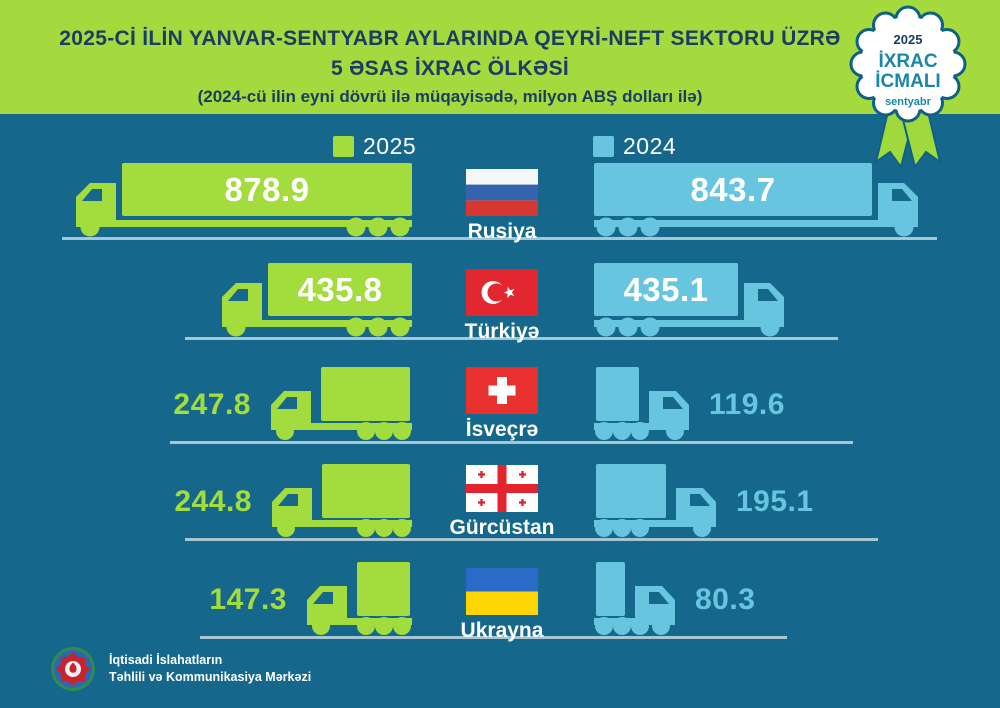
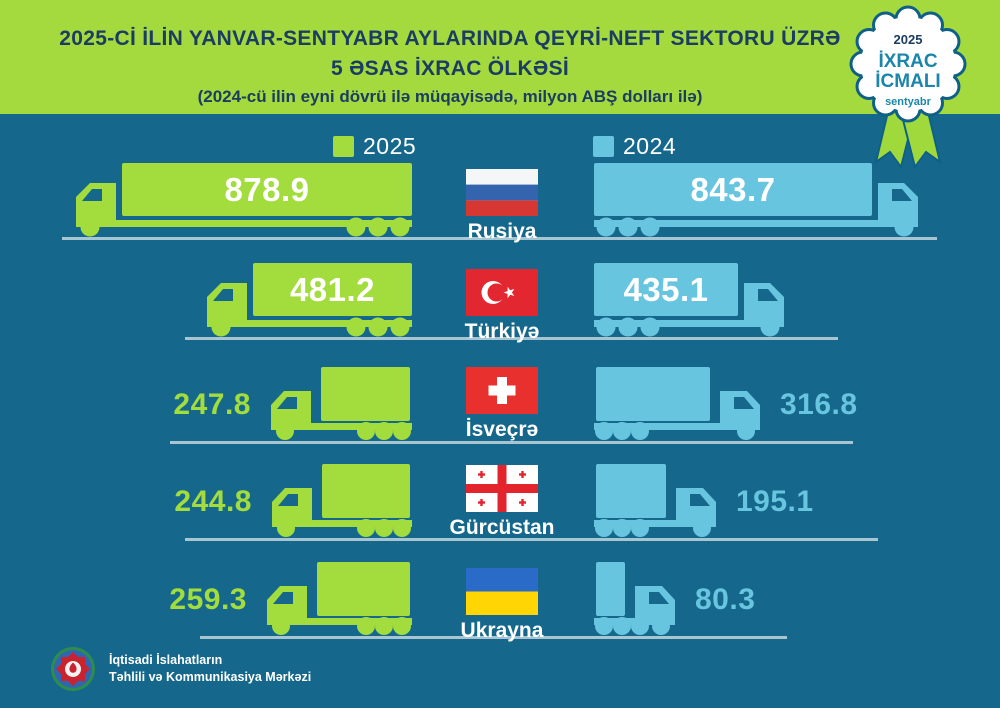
2025/Türkiyə: 435.8 -> 481.2
2024/İsveçrə: 119.6 -> 316.8
2025/Ukrayna: 147.3 -> 259.3
